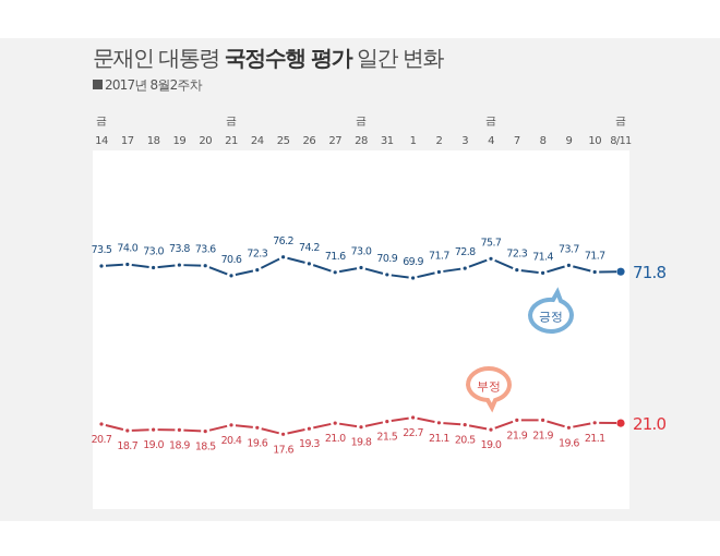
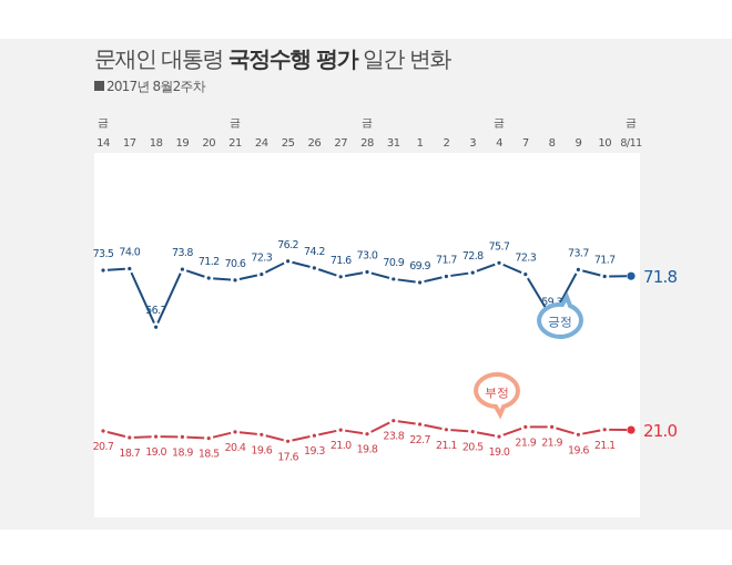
긍정/18: 73.0 -> 56.7
긍정/20: 73.6 -> 71.2
부정/31: 21.5 -> 23.8
긍정/8: 71.4 -> 59.3
